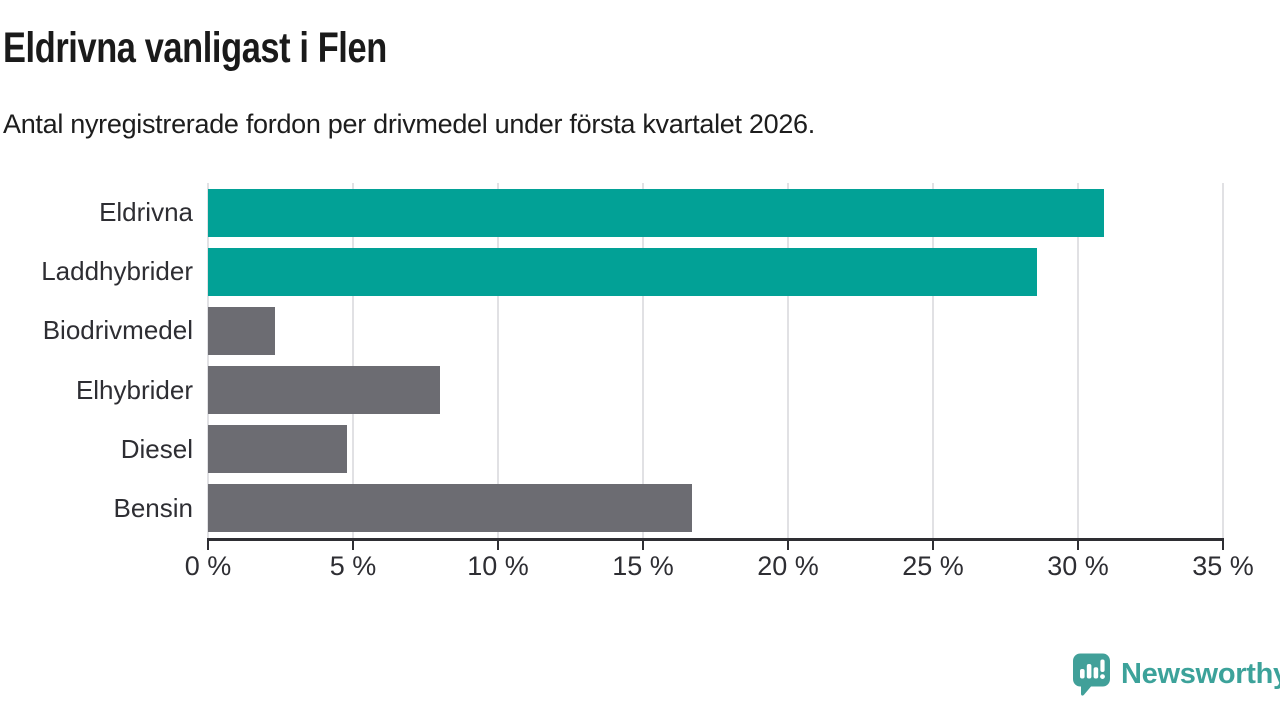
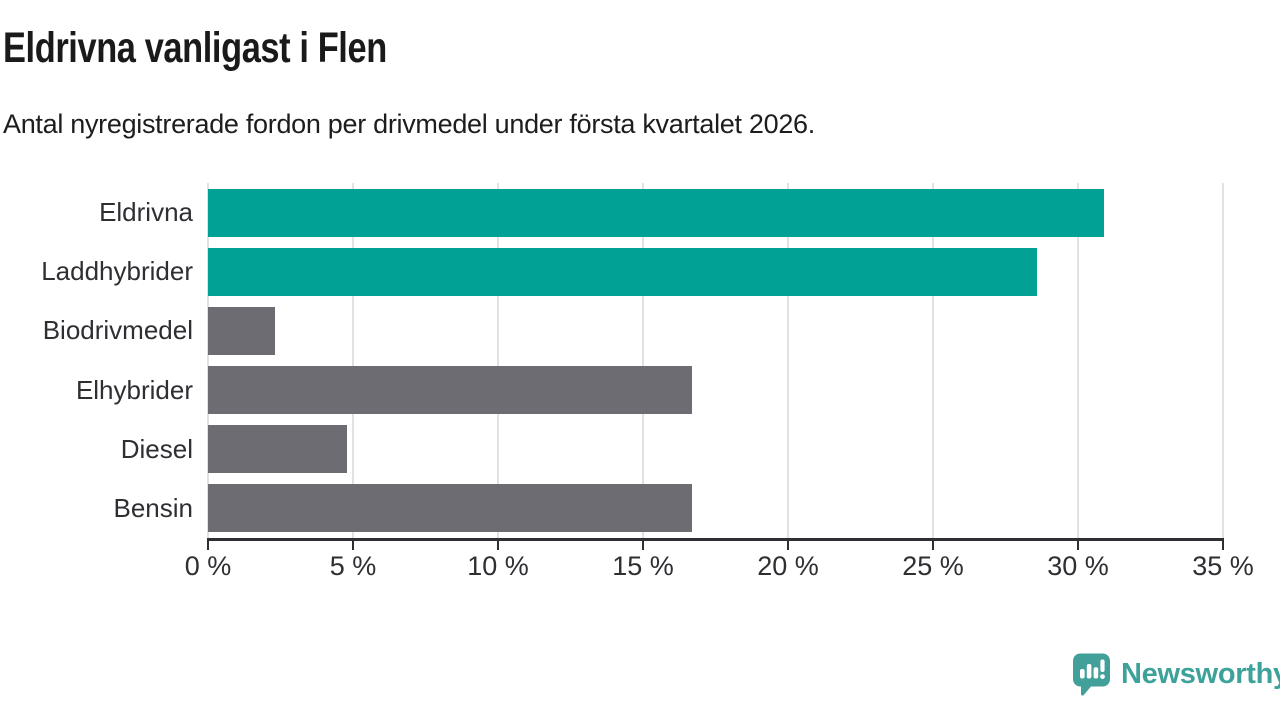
Elhybrider: 8.0% -> 16.7%
